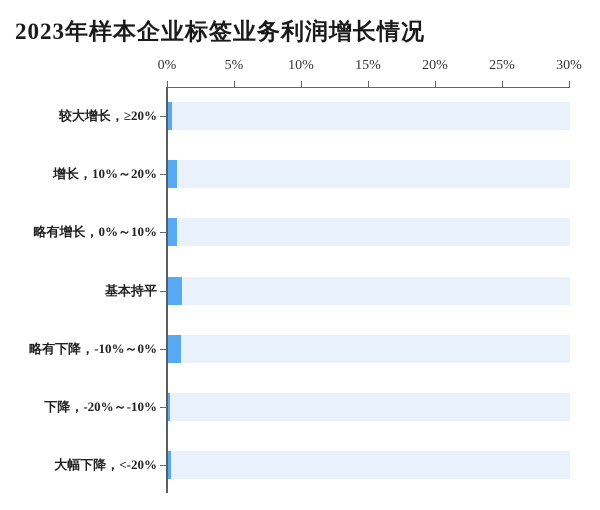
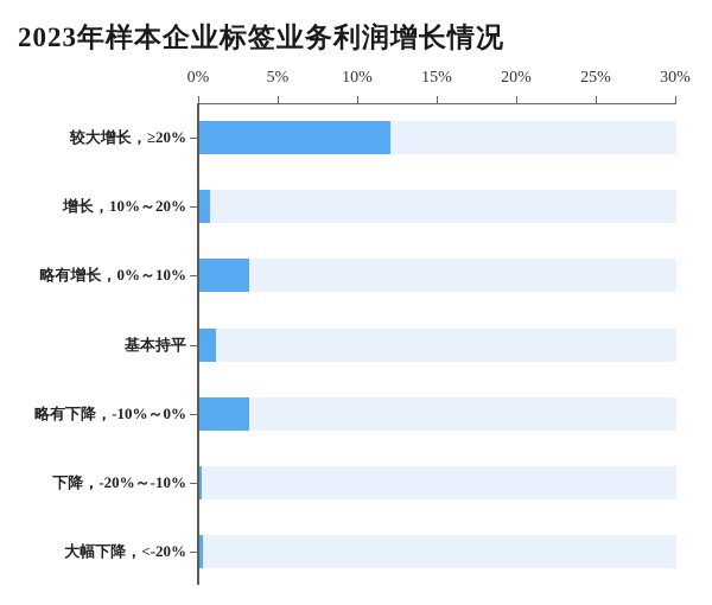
较大增长，≥20%: 0.3% -> 12.0%
略有增长，0%～10%: 0.7% -> 3.1%
略有下降，-10%～0%: 1.0% -> 3.1%
